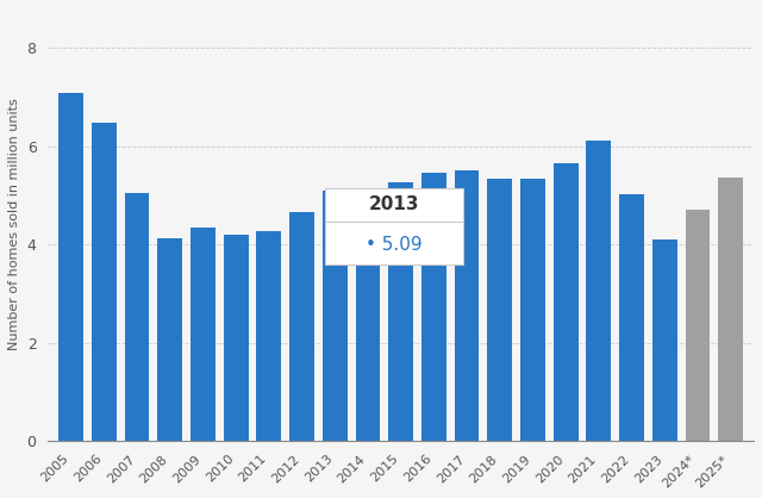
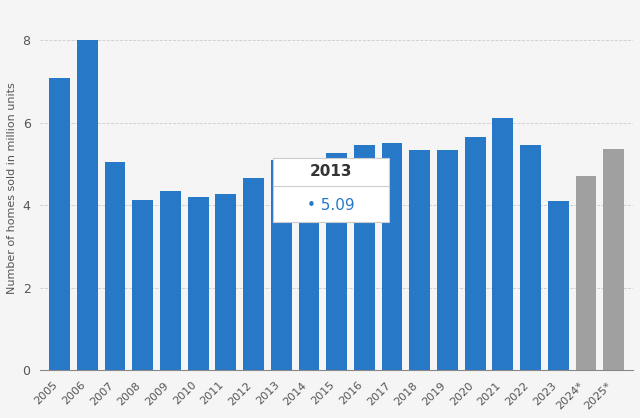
2006: 6.48 -> 8.00
2022: 5.03 -> 5.45
